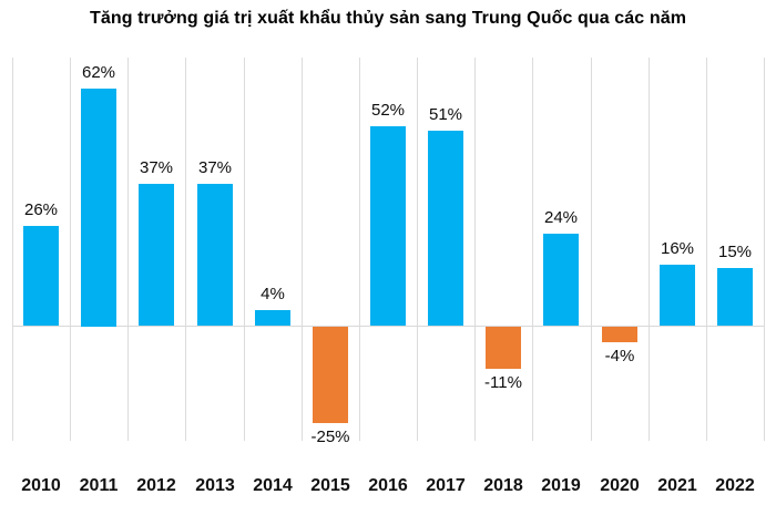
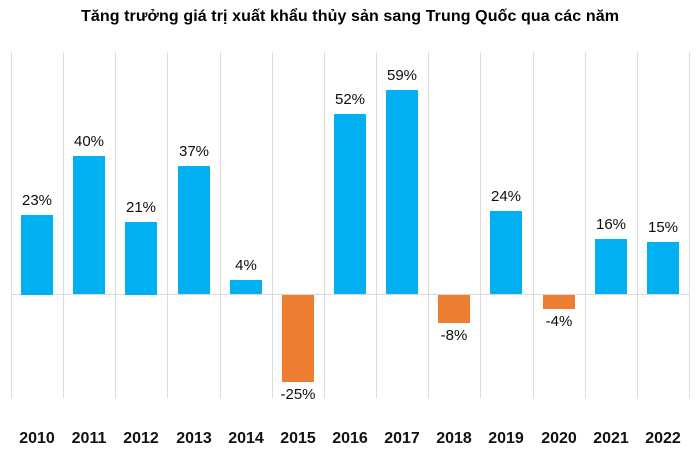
2010: 26% -> 23%
2011: 62% -> 40%
2012: 37% -> 21%
2017: 51% -> 59%
2018: -11% -> -8%
